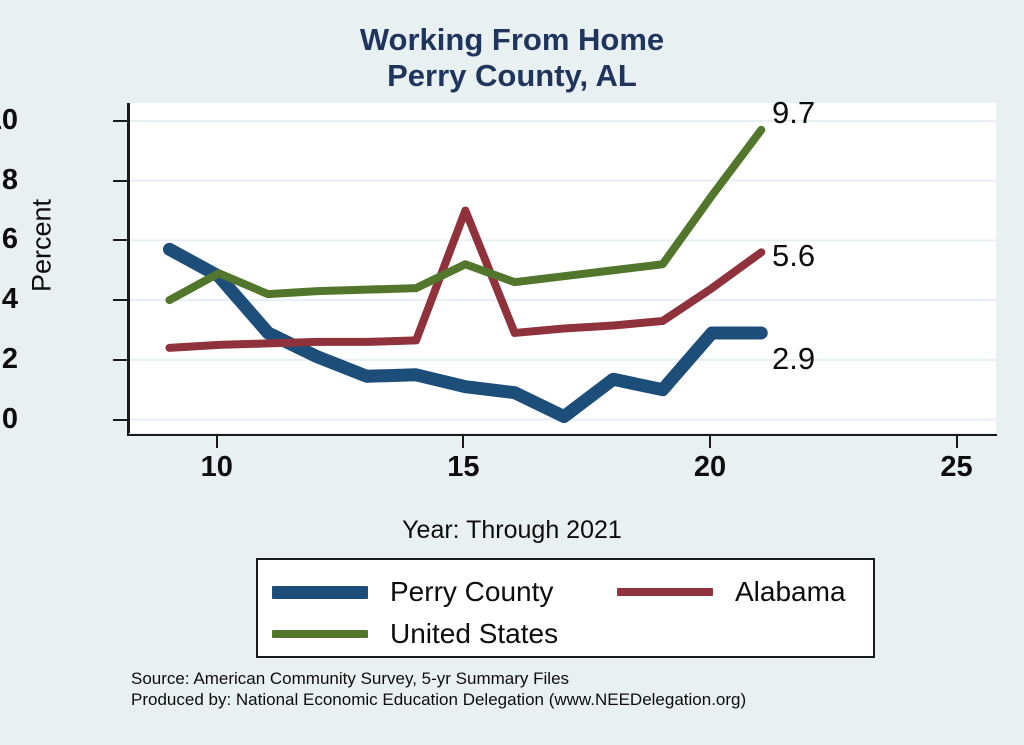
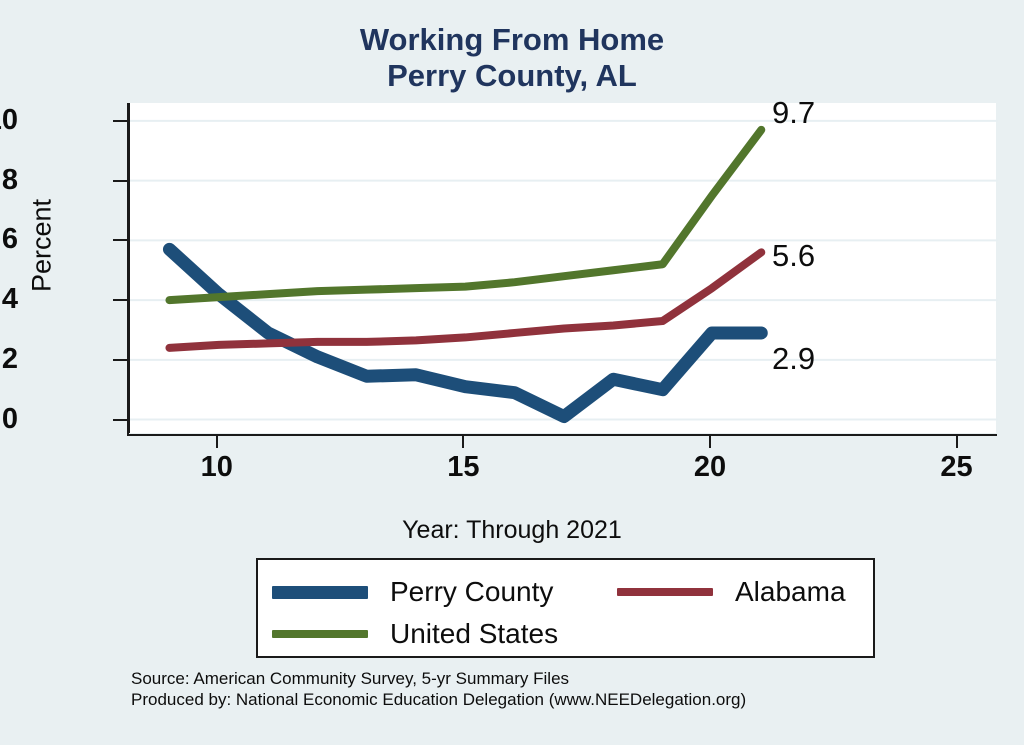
Perry County/10: 4.8 -> 4.2
United States/10: 4.9 -> 4.1
Alabama/15: 7.0 -> 2.8
United States/15: 5.2 -> 4.5
